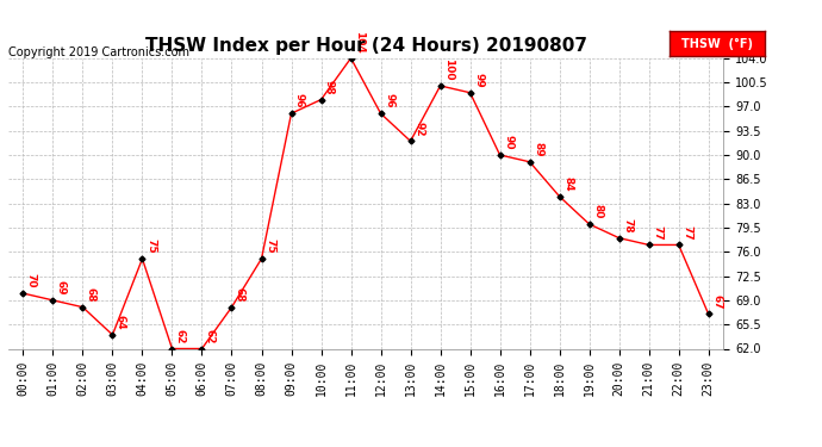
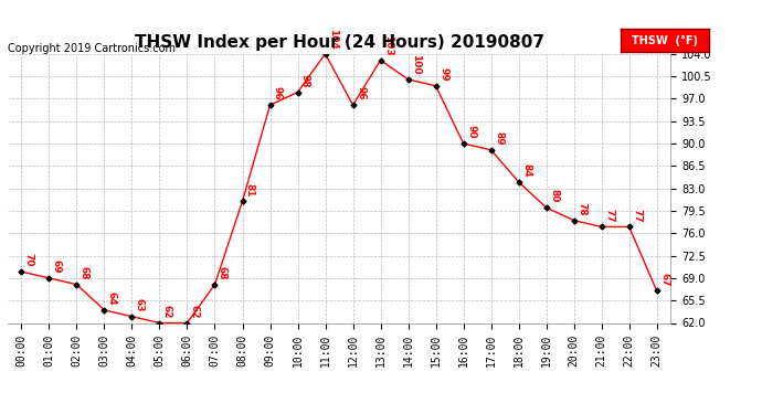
04:00: 75 -> 63
08:00: 75 -> 81
13:00: 92 -> 103
